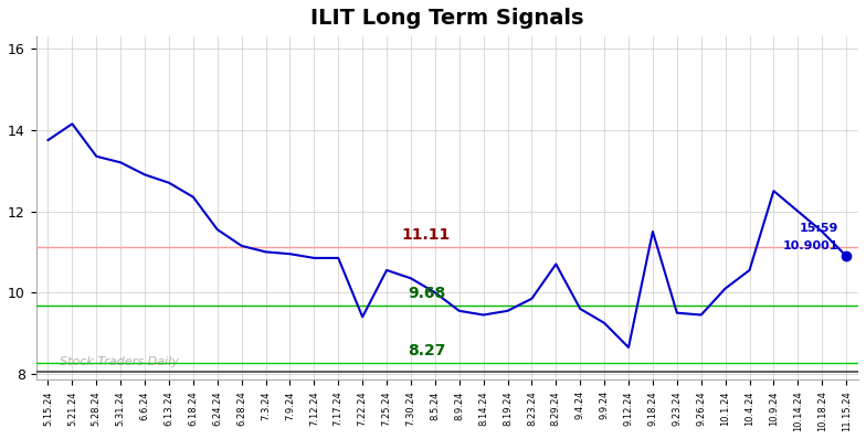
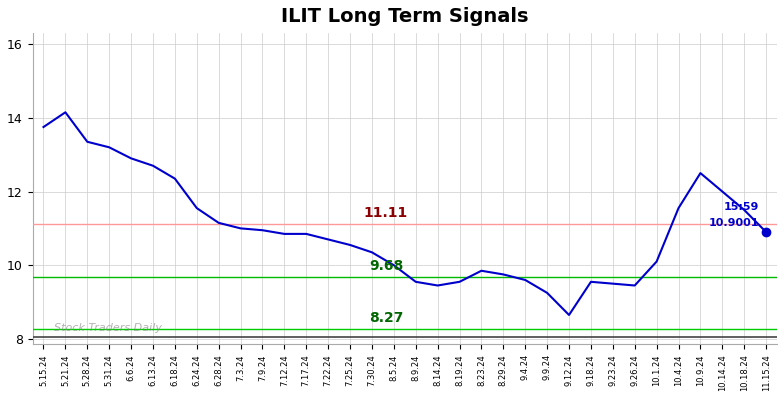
7.22.24: 9.40 -> 10.70
8.29.24: 10.70 -> 9.75
9.18.24: 11.50 -> 9.55
10.4.24: 10.55 -> 11.55
